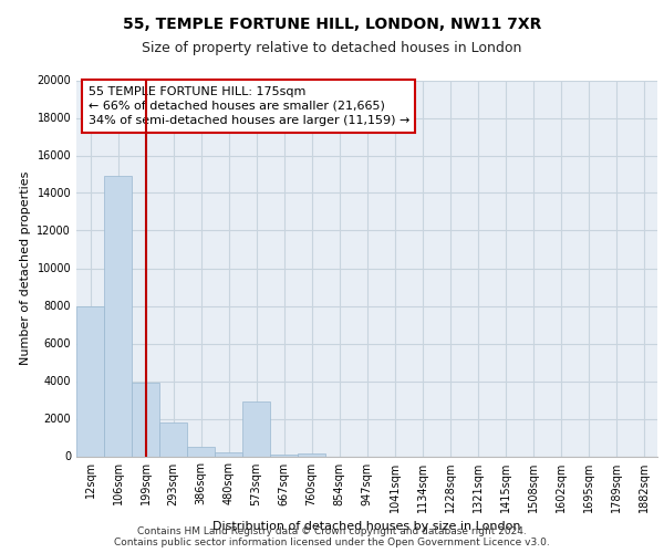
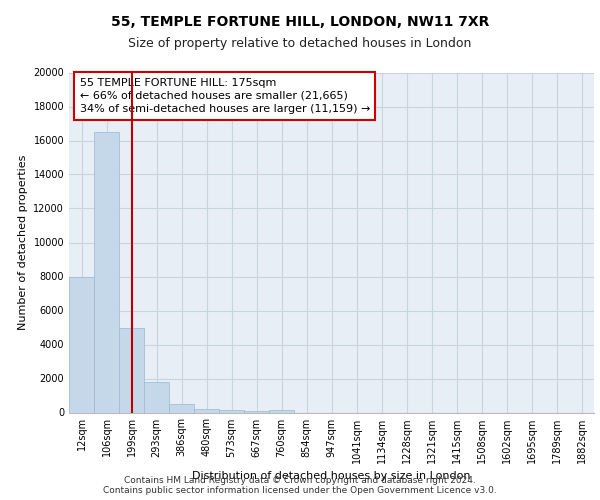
106sqm: 14900 -> 16500
199sqm: 3900 -> 5000
573sqm: 2900 -> 200
